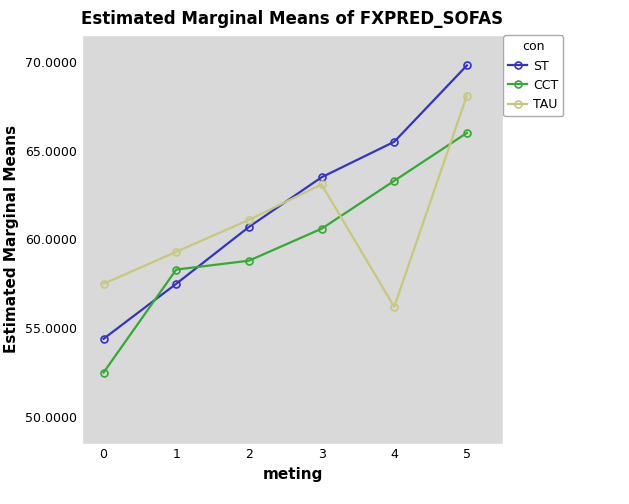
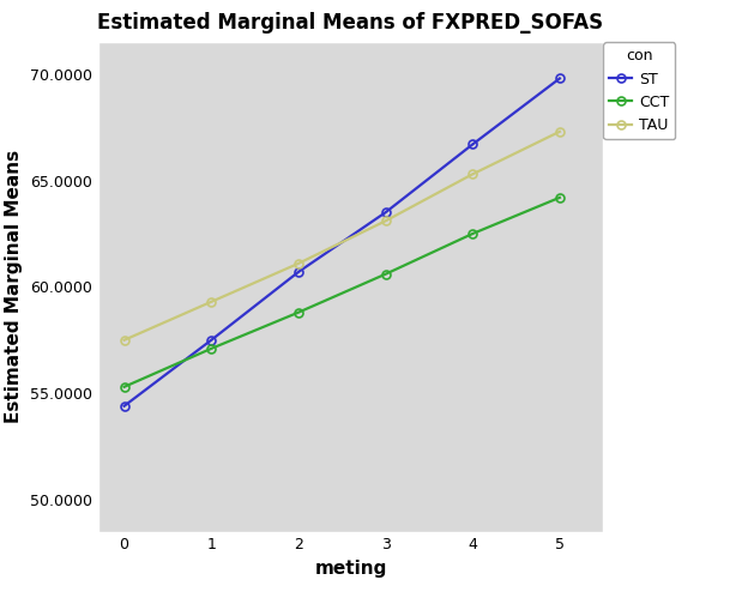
CCT/0: 52.5 -> 55.3
CCT/1: 58.3 -> 57.1
ST/4: 65.5 -> 66.7
CCT/4: 63.3 -> 62.5
TAU/4: 56.2 -> 65.3
CCT/5: 66.0 -> 64.2
TAU/5: 68.1 -> 67.3
